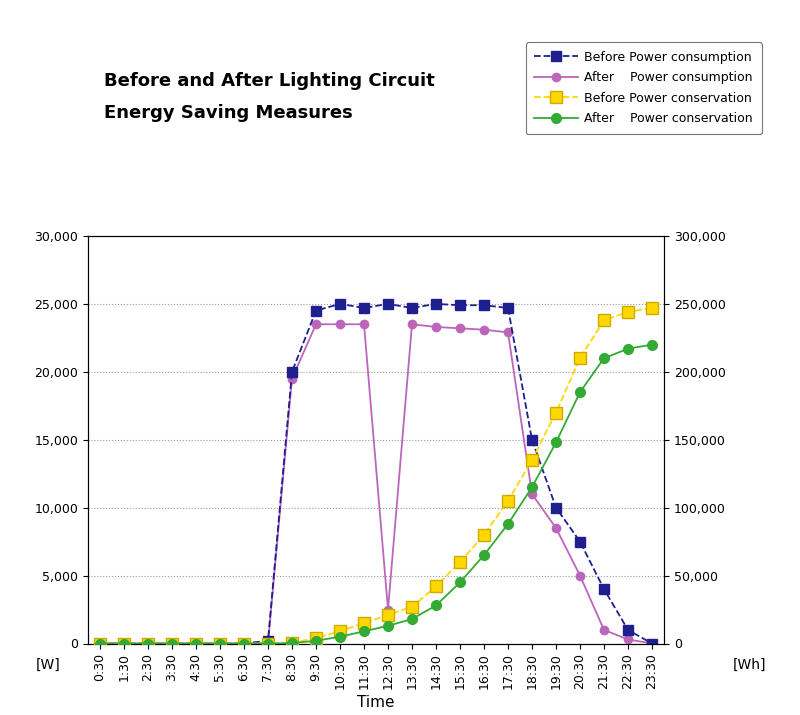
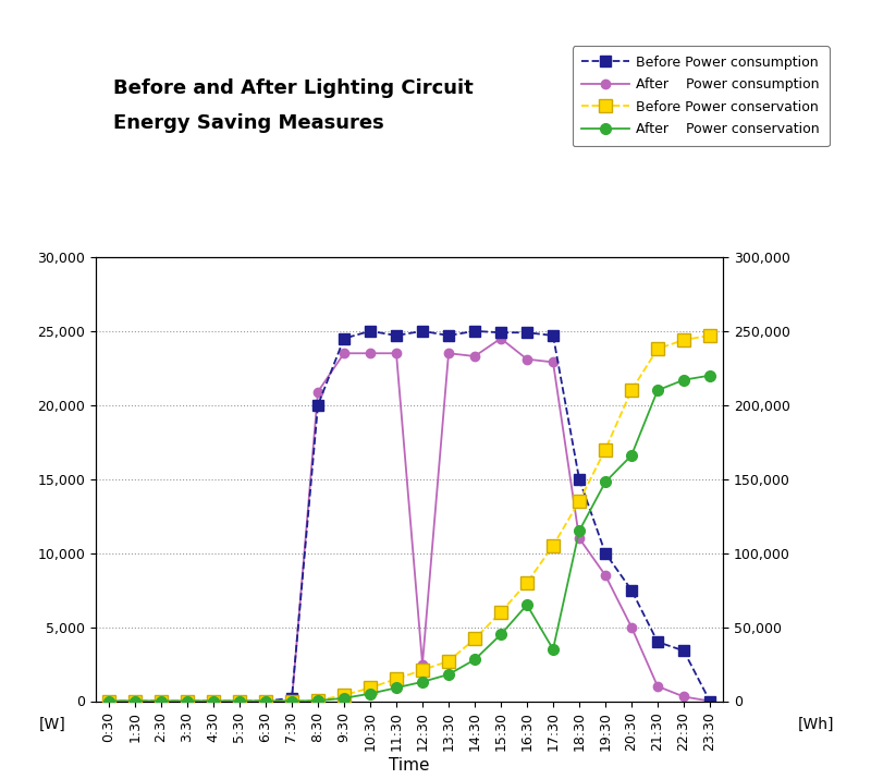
After Power consumption/8:30: 19,500 -> 20,900
After Power consumption/15:30: 23,200 -> 24,500
After Power conservation/17:30: 88,000 -> 35,000
After Power conservation/20:30: 185,000 -> 166,000
Before Power consumption/22:30: 1,000 -> 3,400
